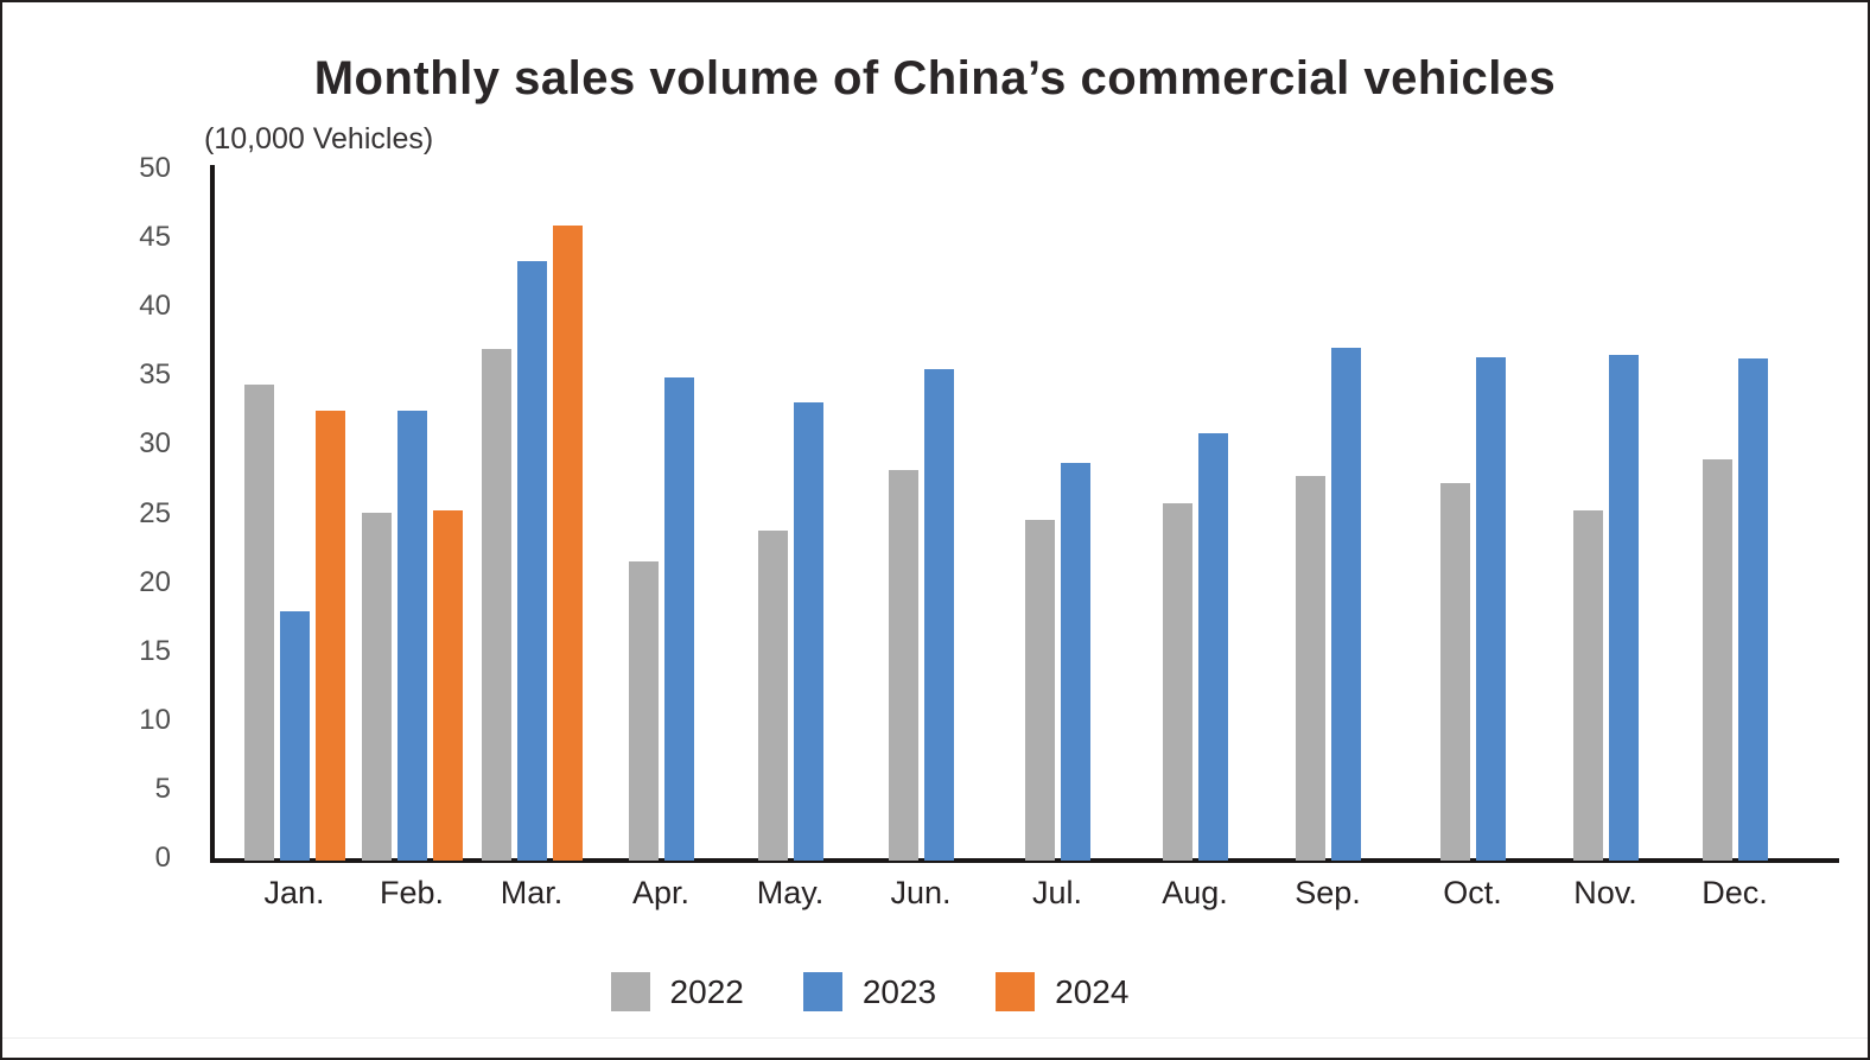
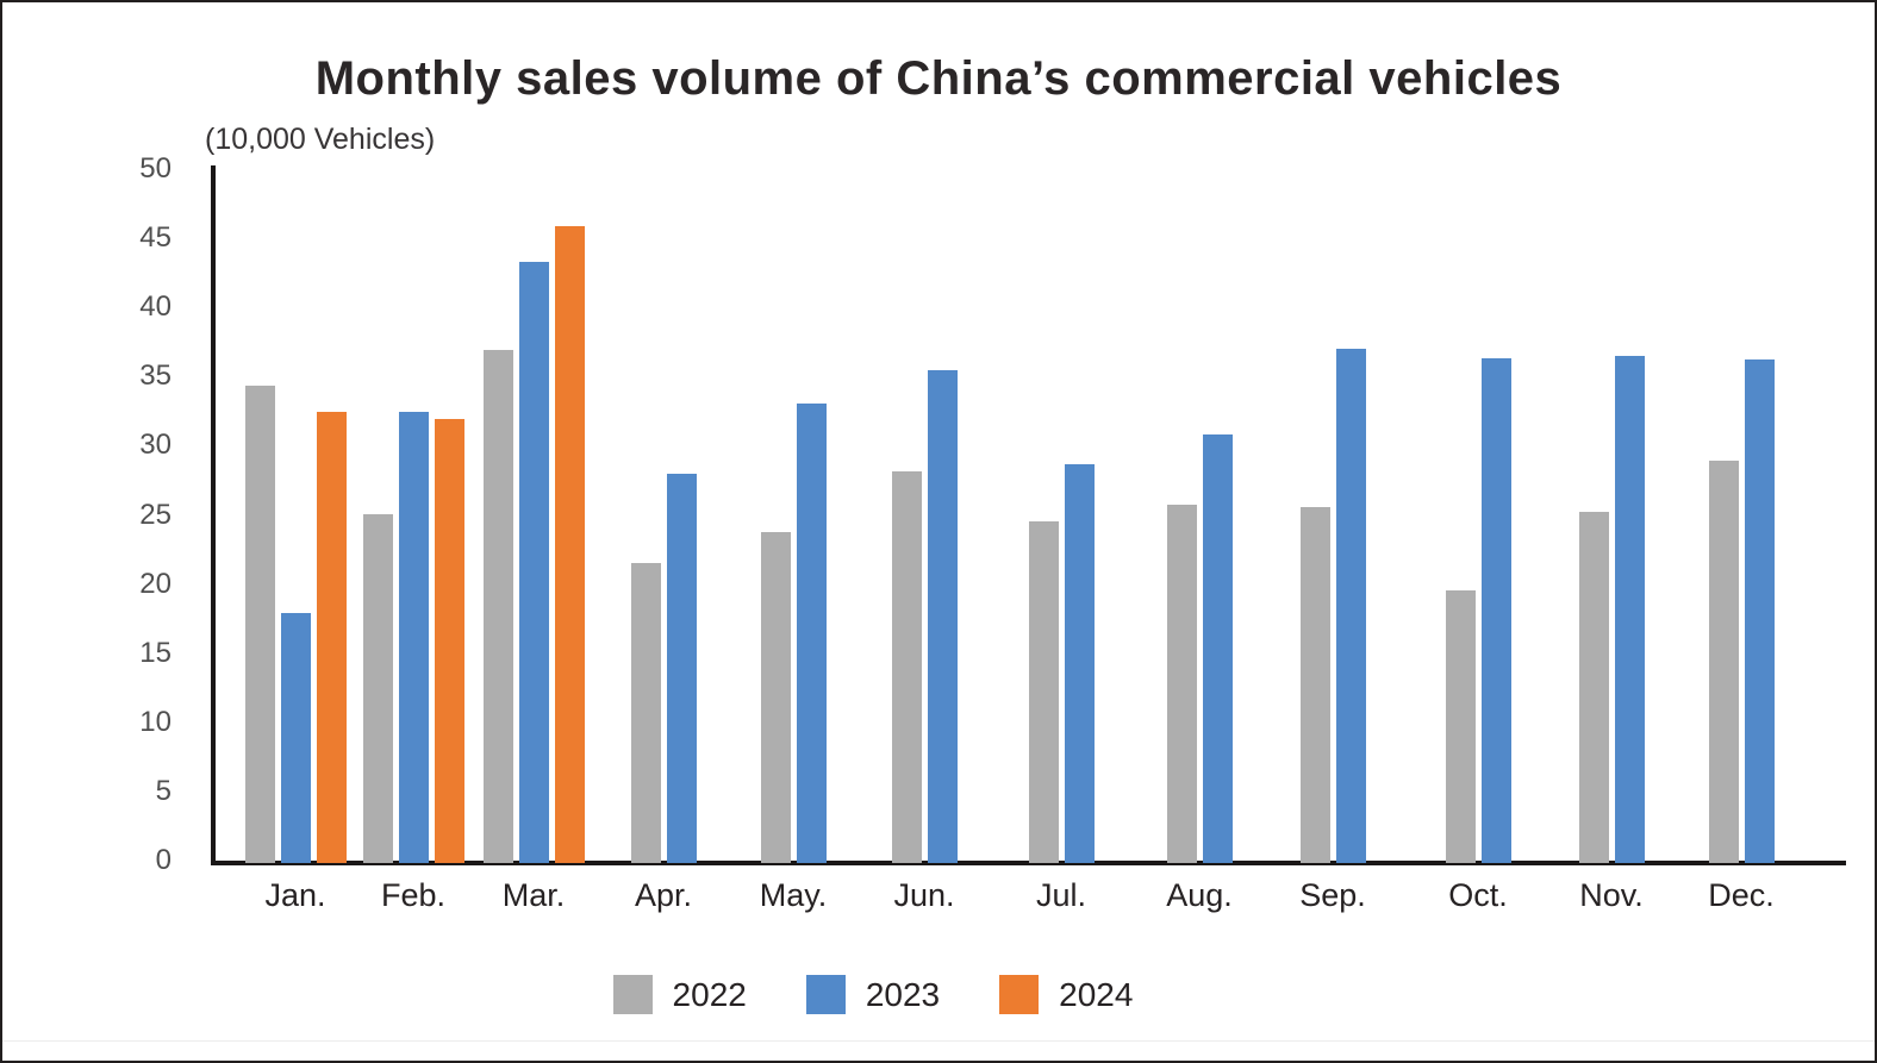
2024/Feb.: 25.4 -> 32.1
2023/Apr.: 35.0 -> 28.1
2022/Sep.: 27.9 -> 25.7
2022/Oct.: 27.4 -> 19.7
